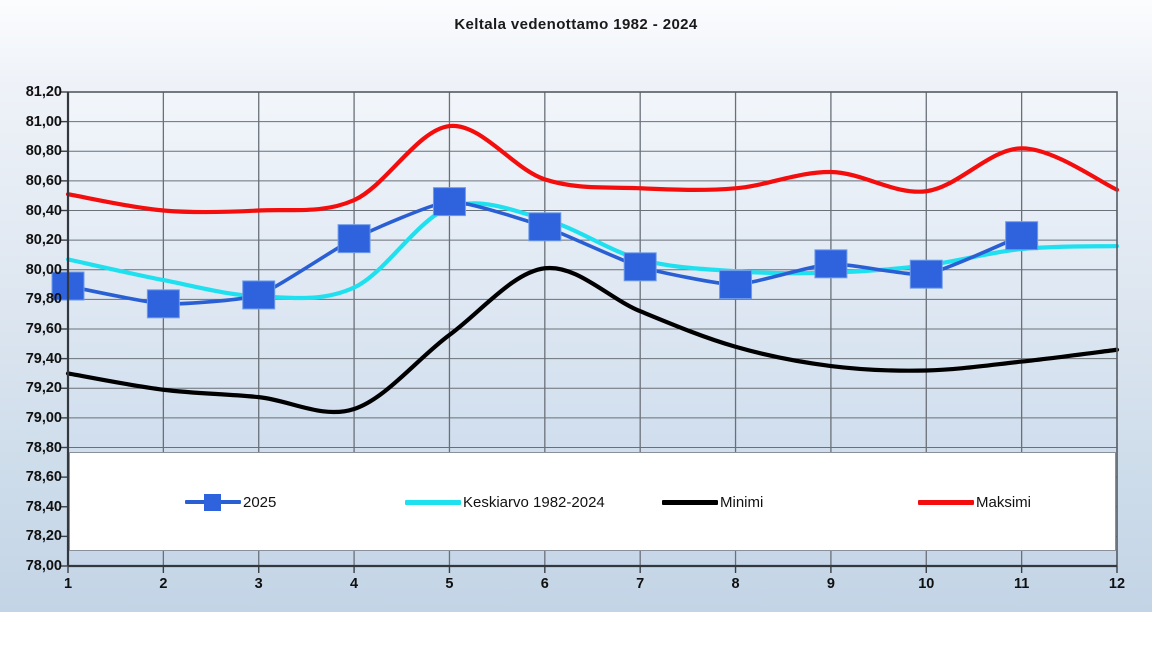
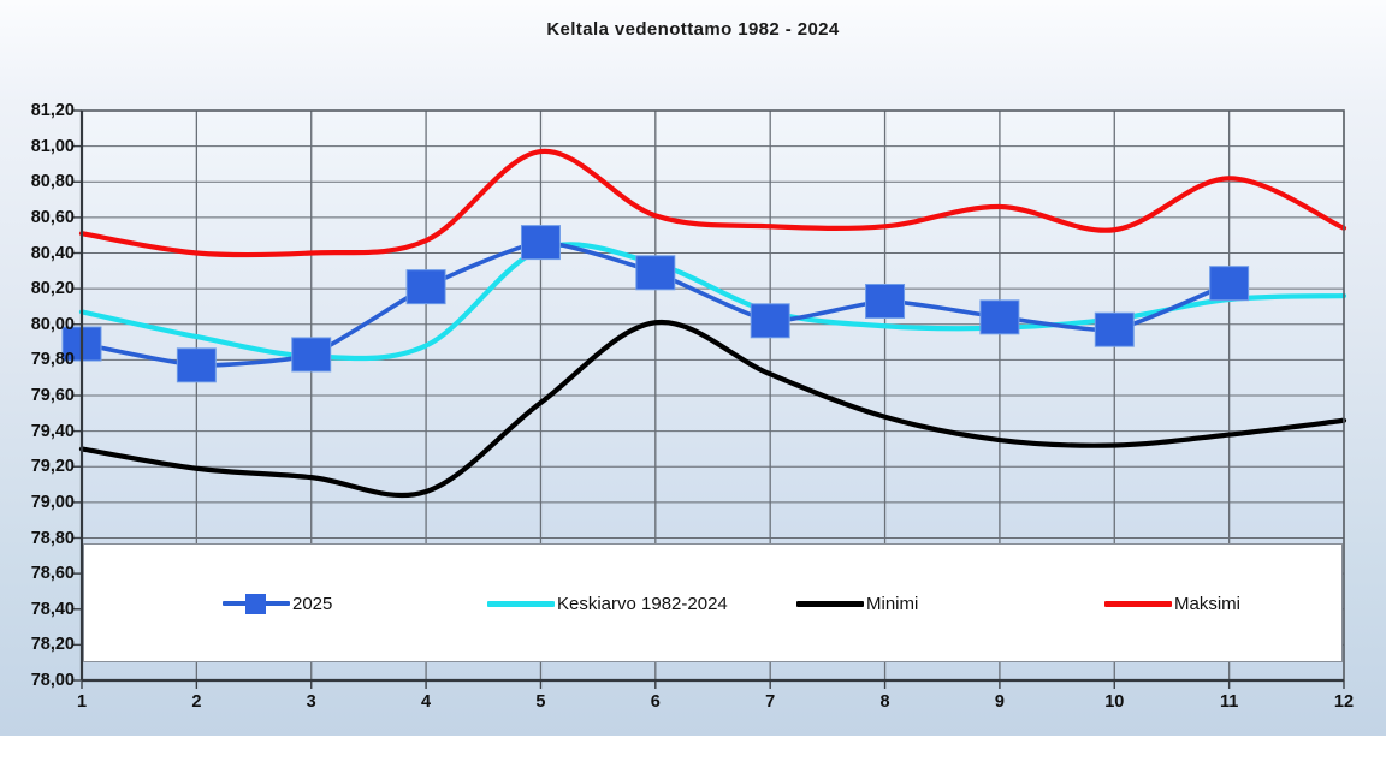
2025/8: 79,90 -> 80,13
